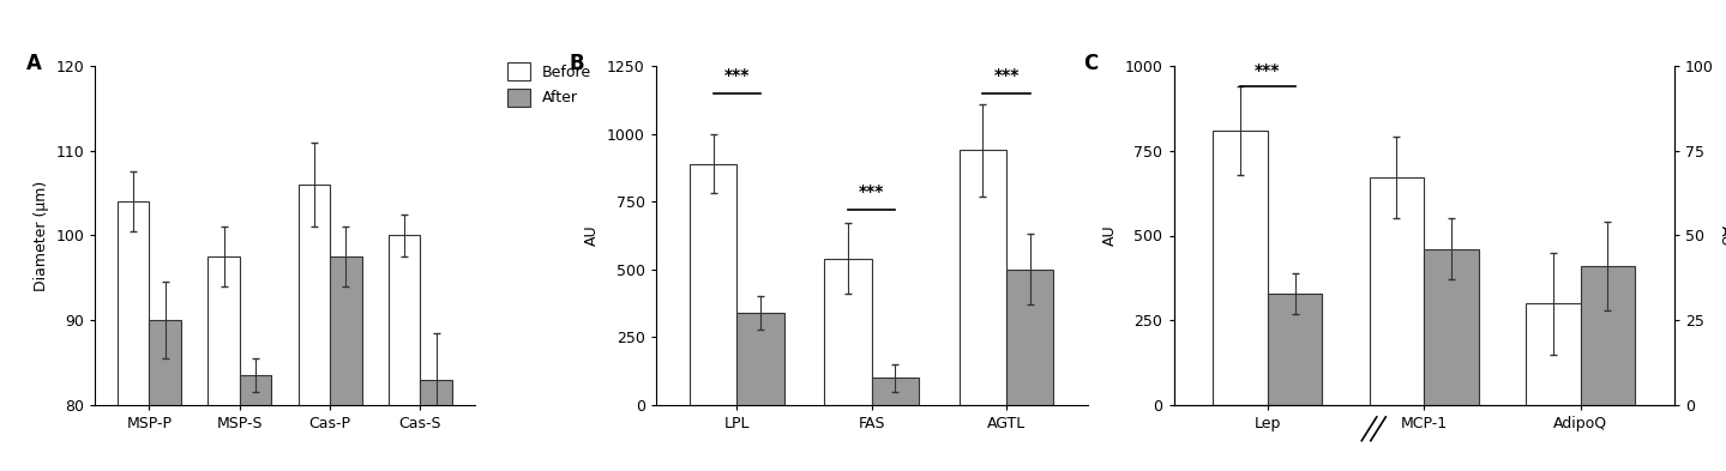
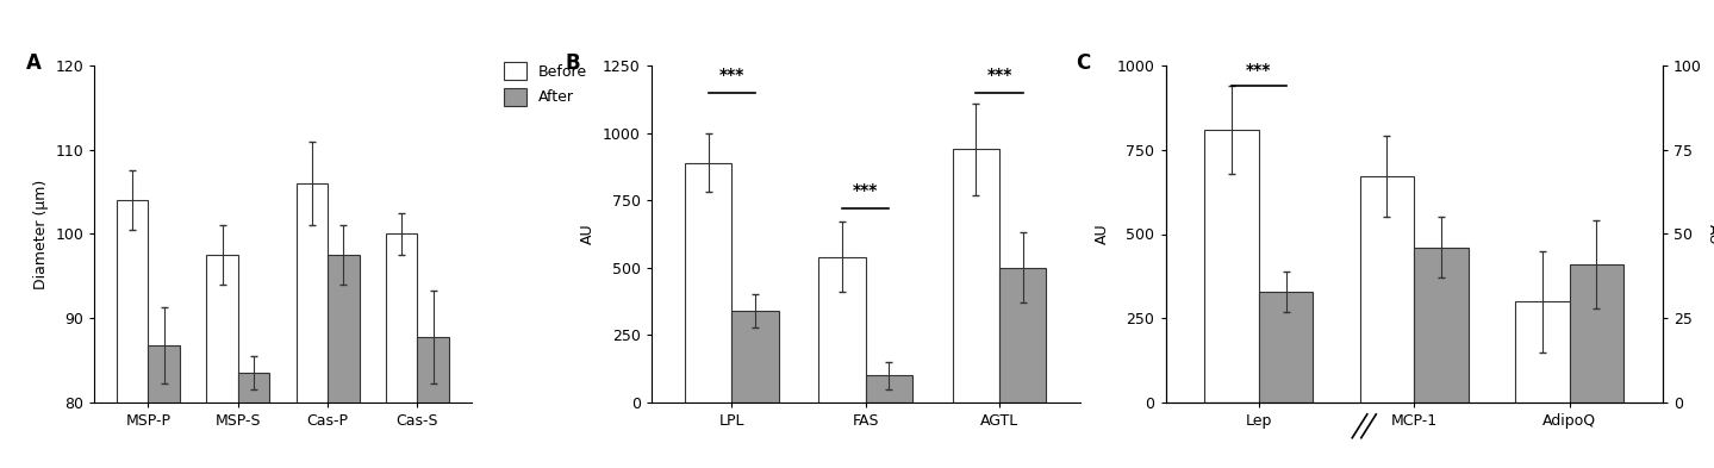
After/MSP-P: 90.0 -> 86.8
After/Cas-S: 83.0 -> 87.8
